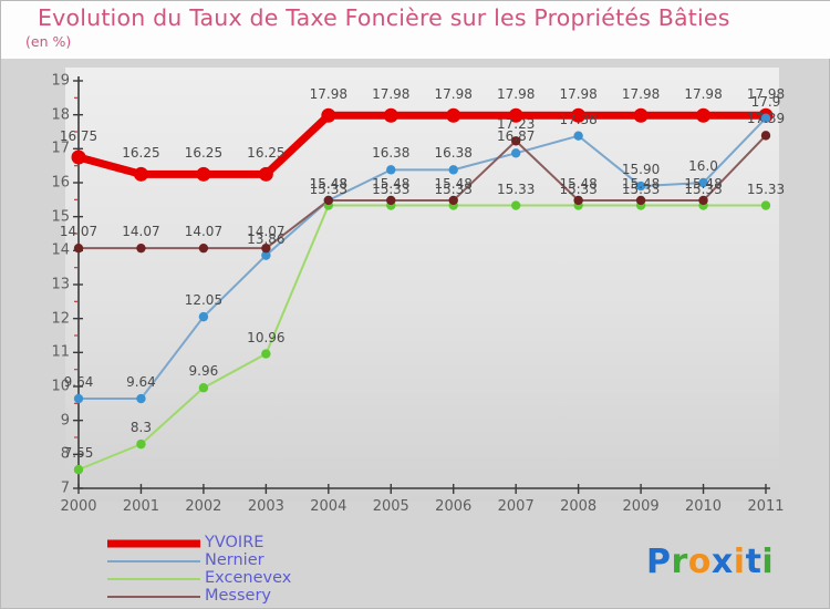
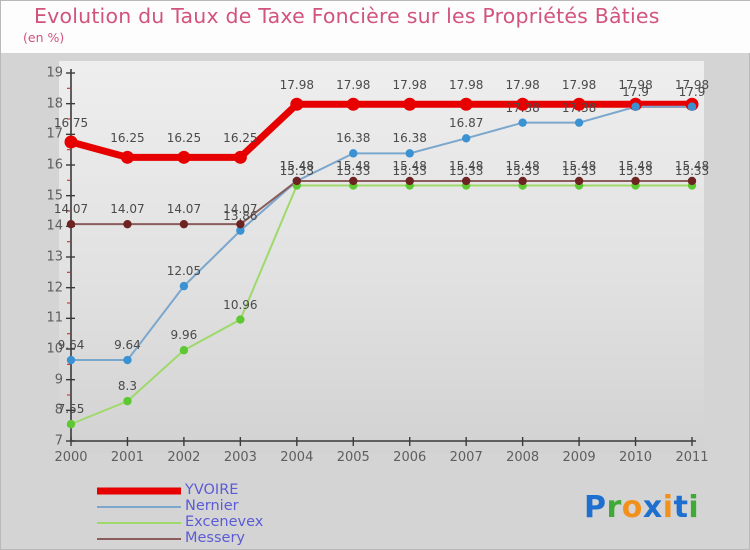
Messery/2007: 17.23 -> 15.48
Nernier/2009: 15.90 -> 17.38
Nernier/2010: 16.0 -> 17.9
Messery/2011: 17.39 -> 15.48
